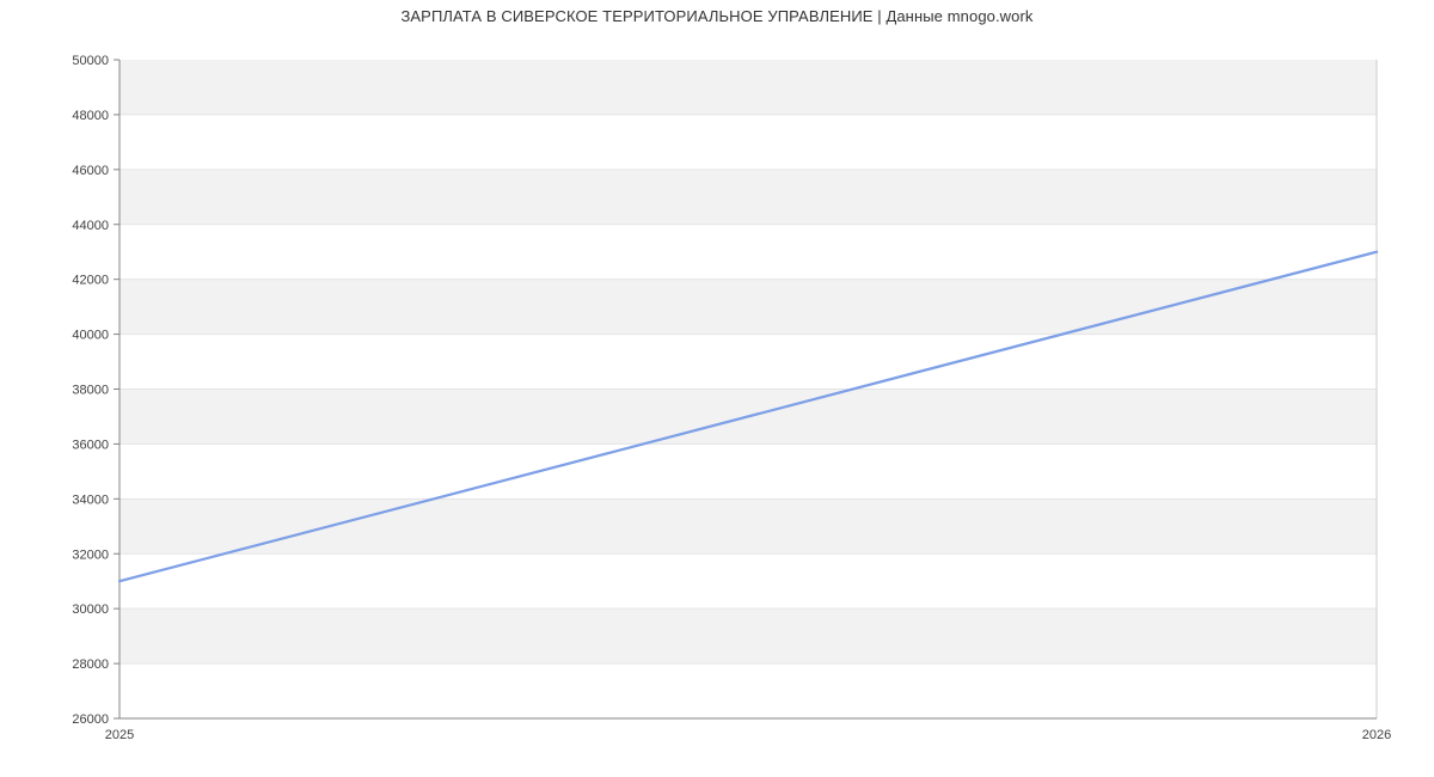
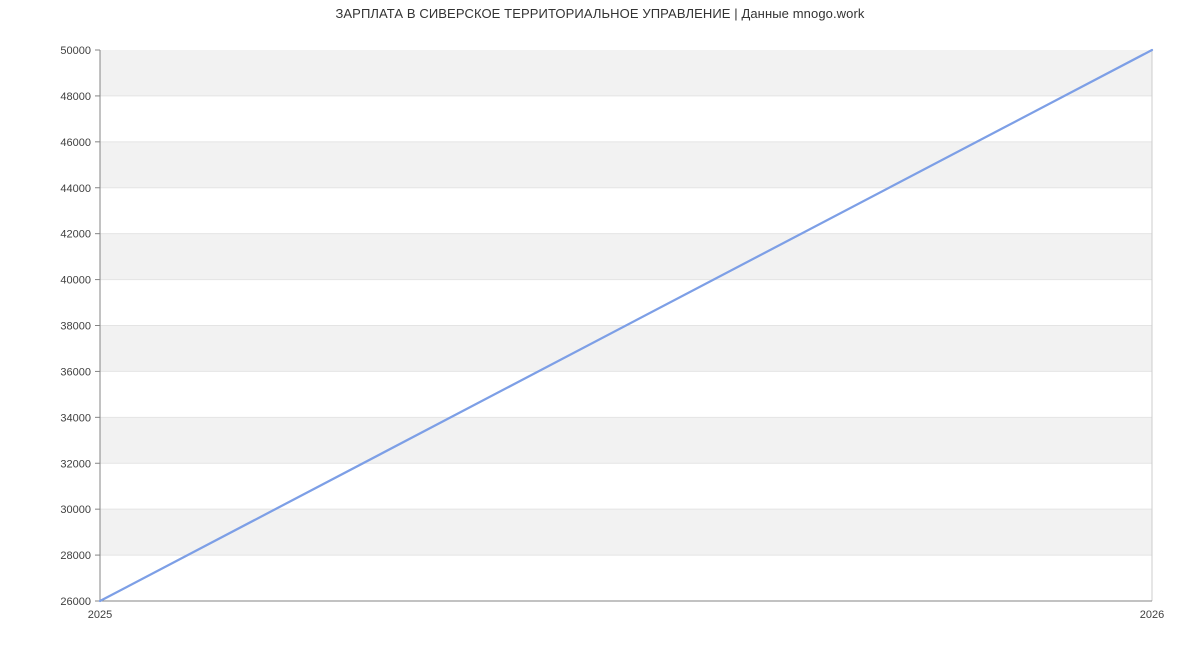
2025: 31000 -> 26000
2026: 43000 -> 50000
